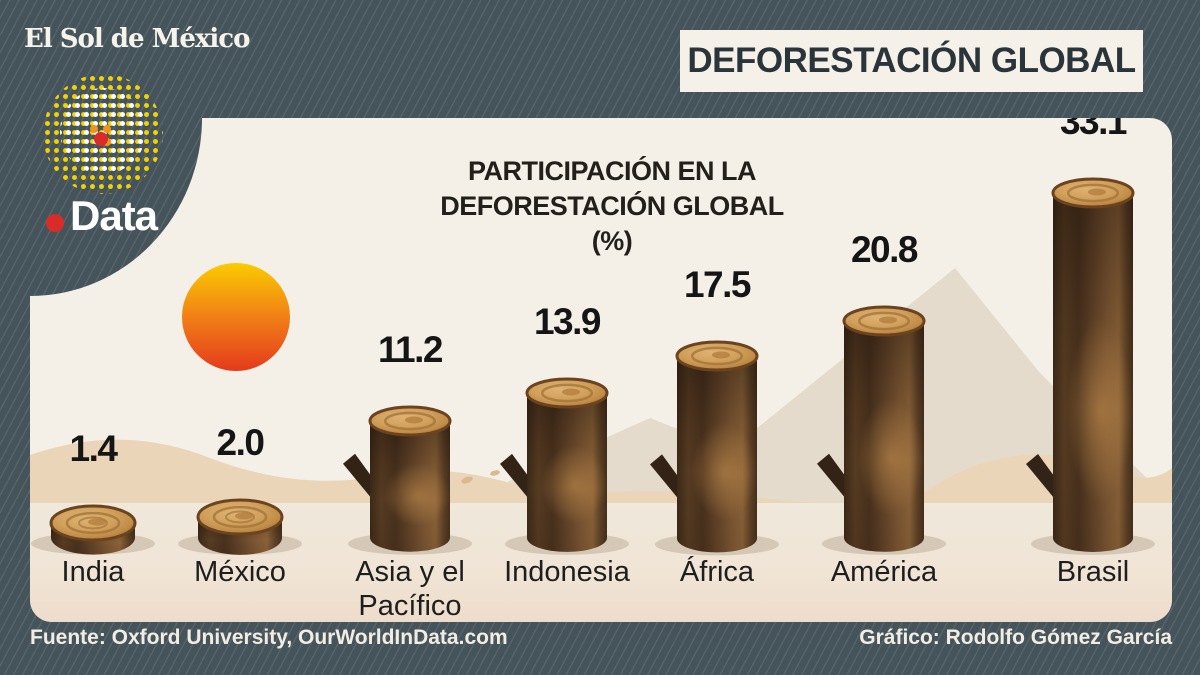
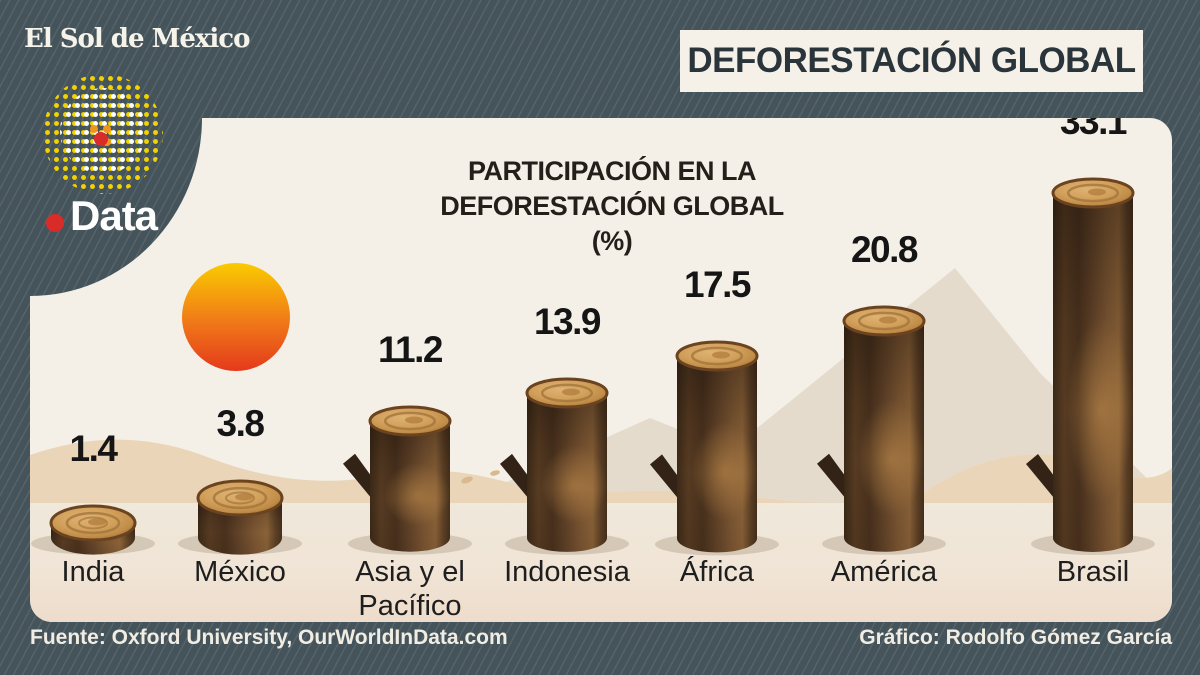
México: 2.0 -> 3.8
